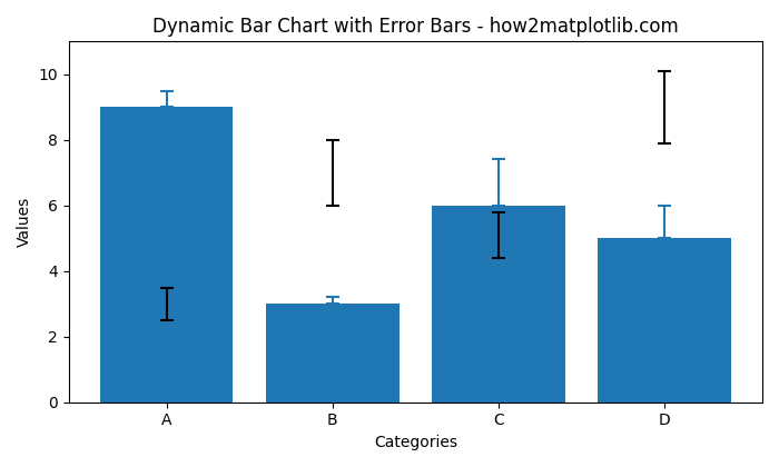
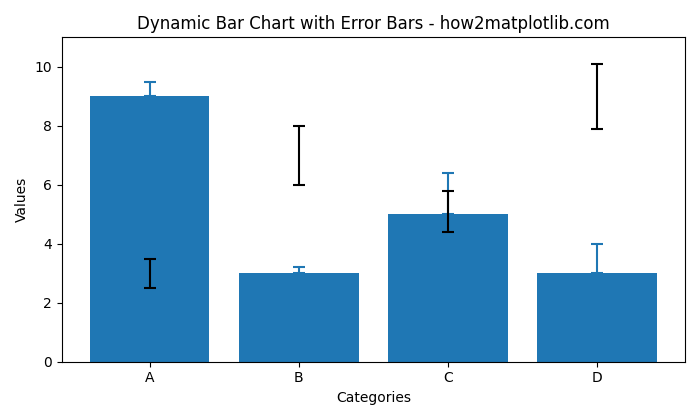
C: 6 -> 5
D: 5 -> 3
